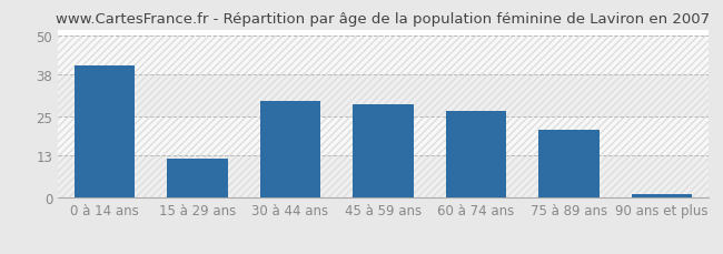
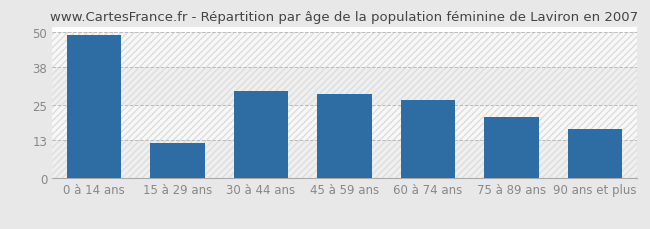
0 à 14 ans: 41 -> 49
90 ans et plus: 1 -> 17
